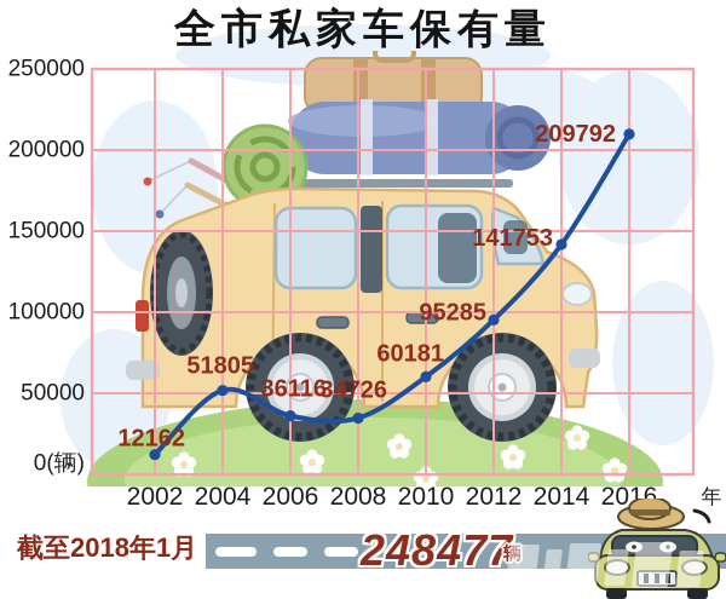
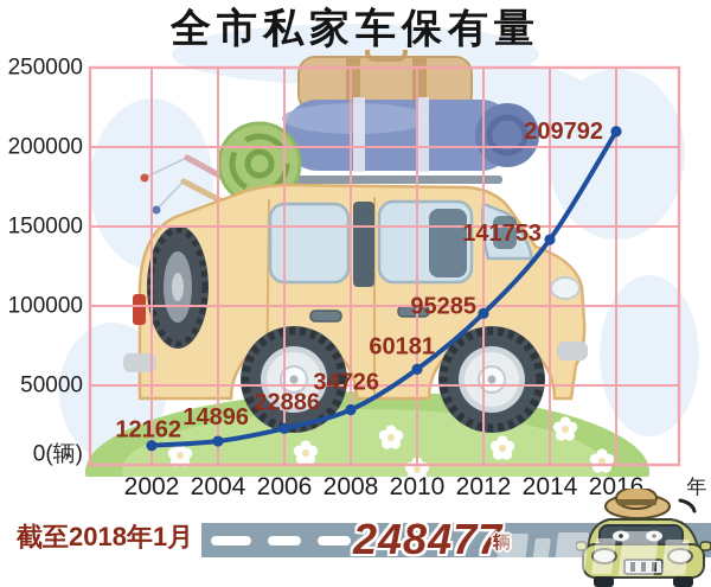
2004: 51805 -> 14896
2006: 36116 -> 22886
